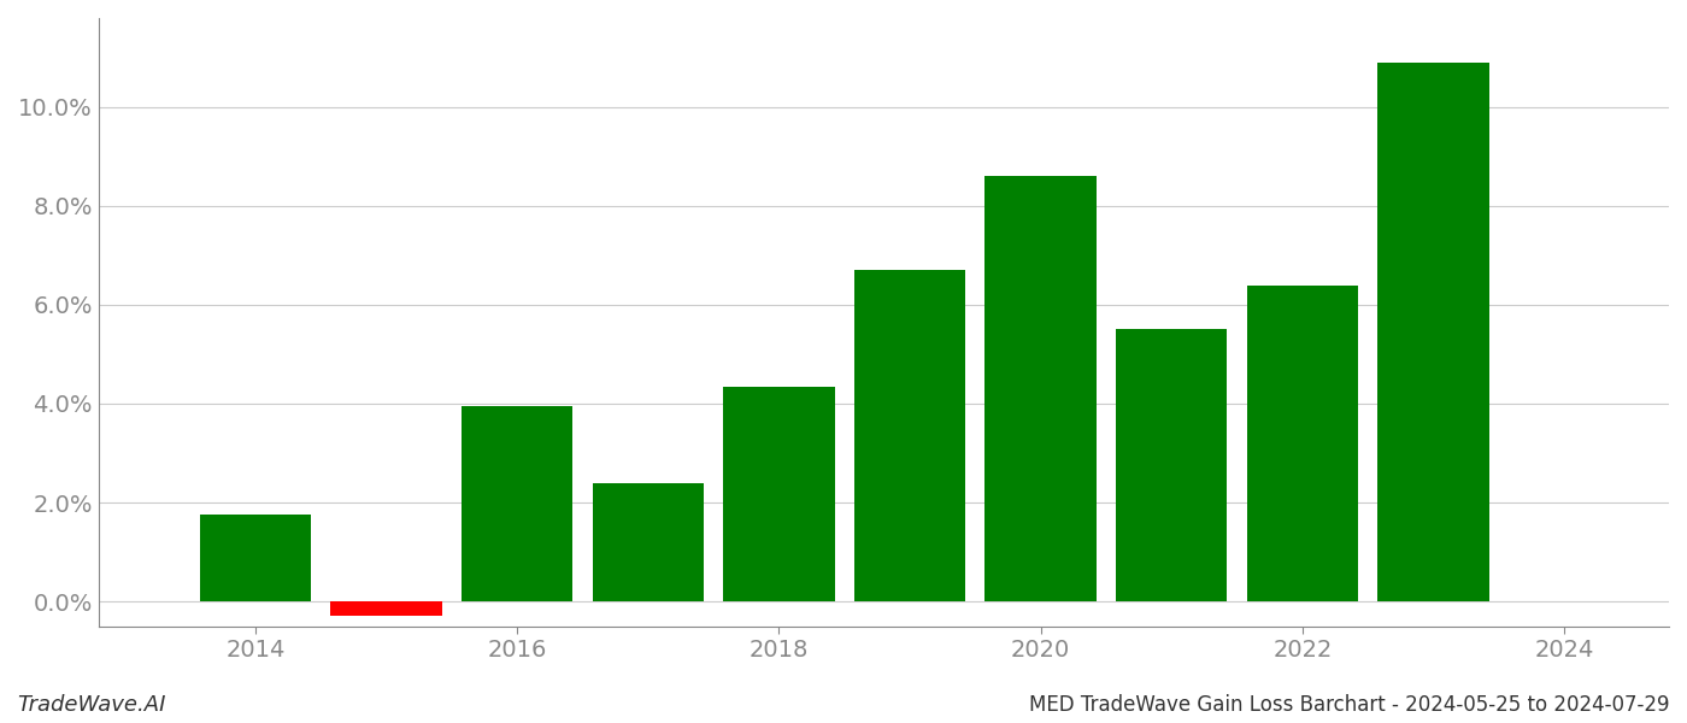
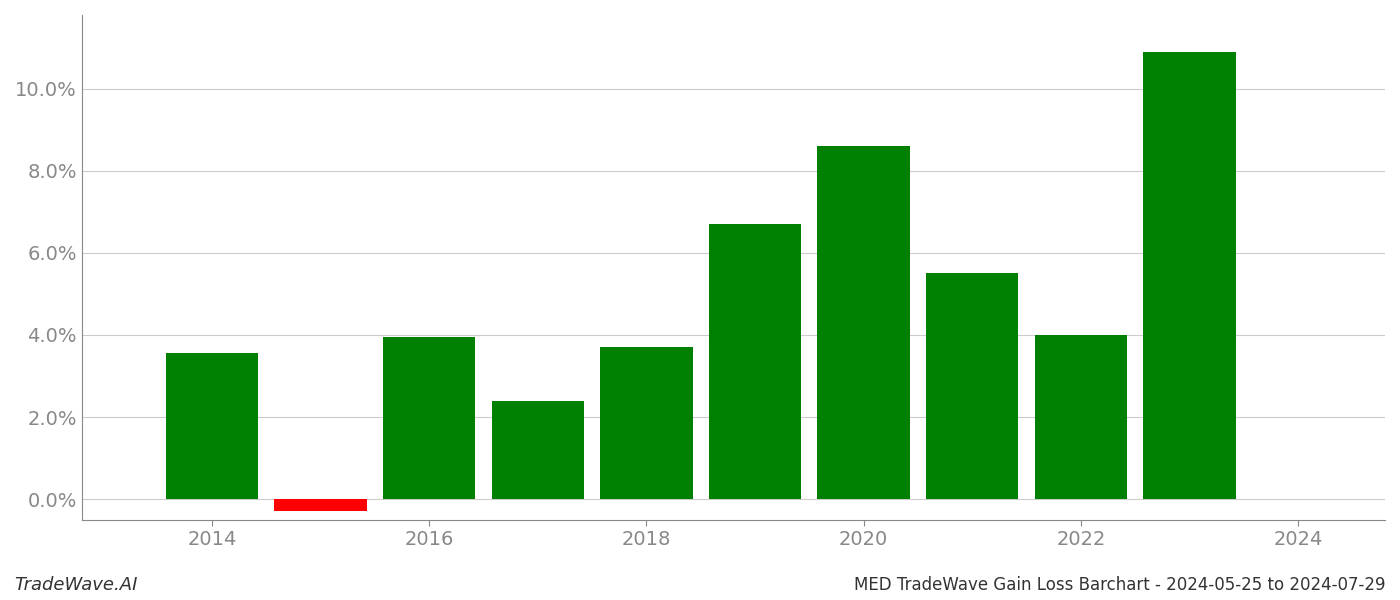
2014: 1.75% -> 3.55%
2018: 4.35% -> 3.70%
2022: 6.40% -> 4.00%
